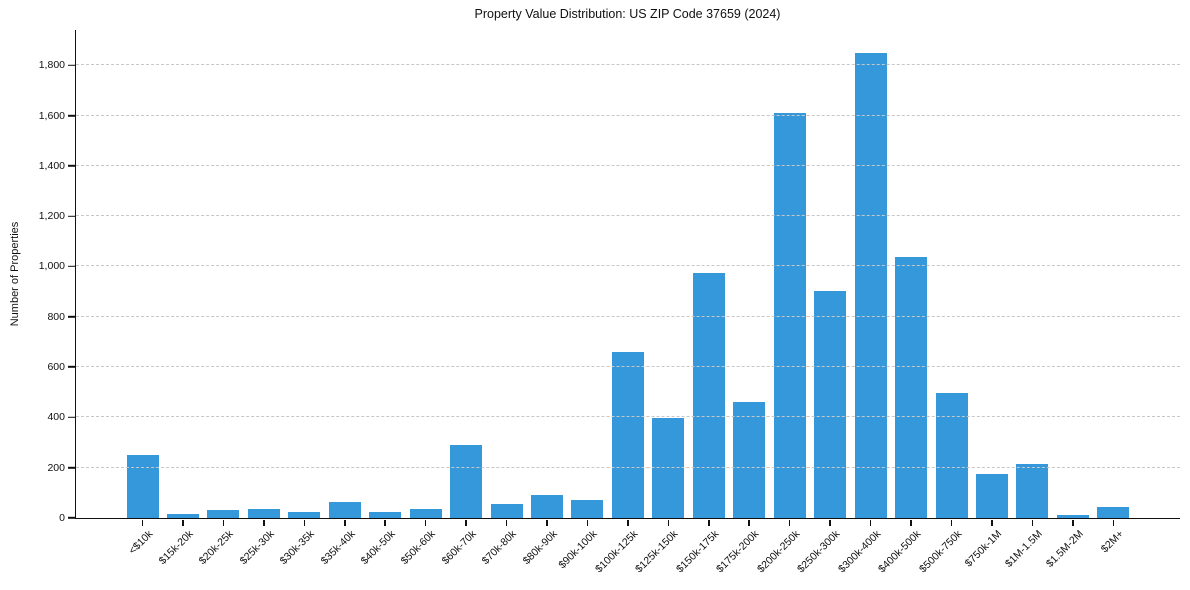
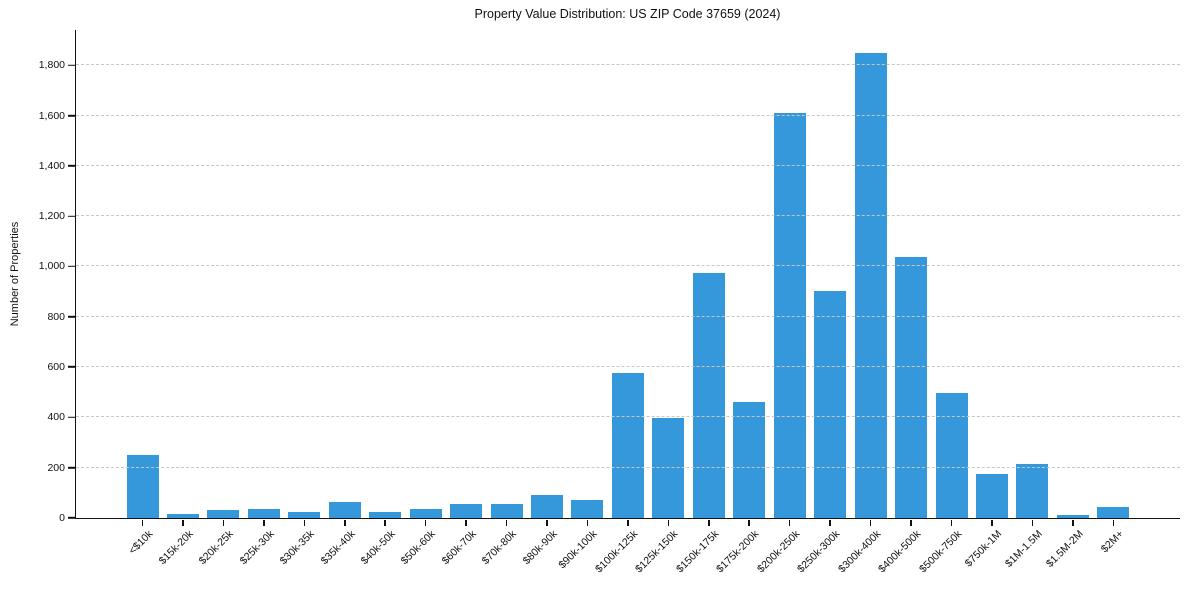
$60k-70k: 290 -> 60
$100k-125k: 660 -> 580
